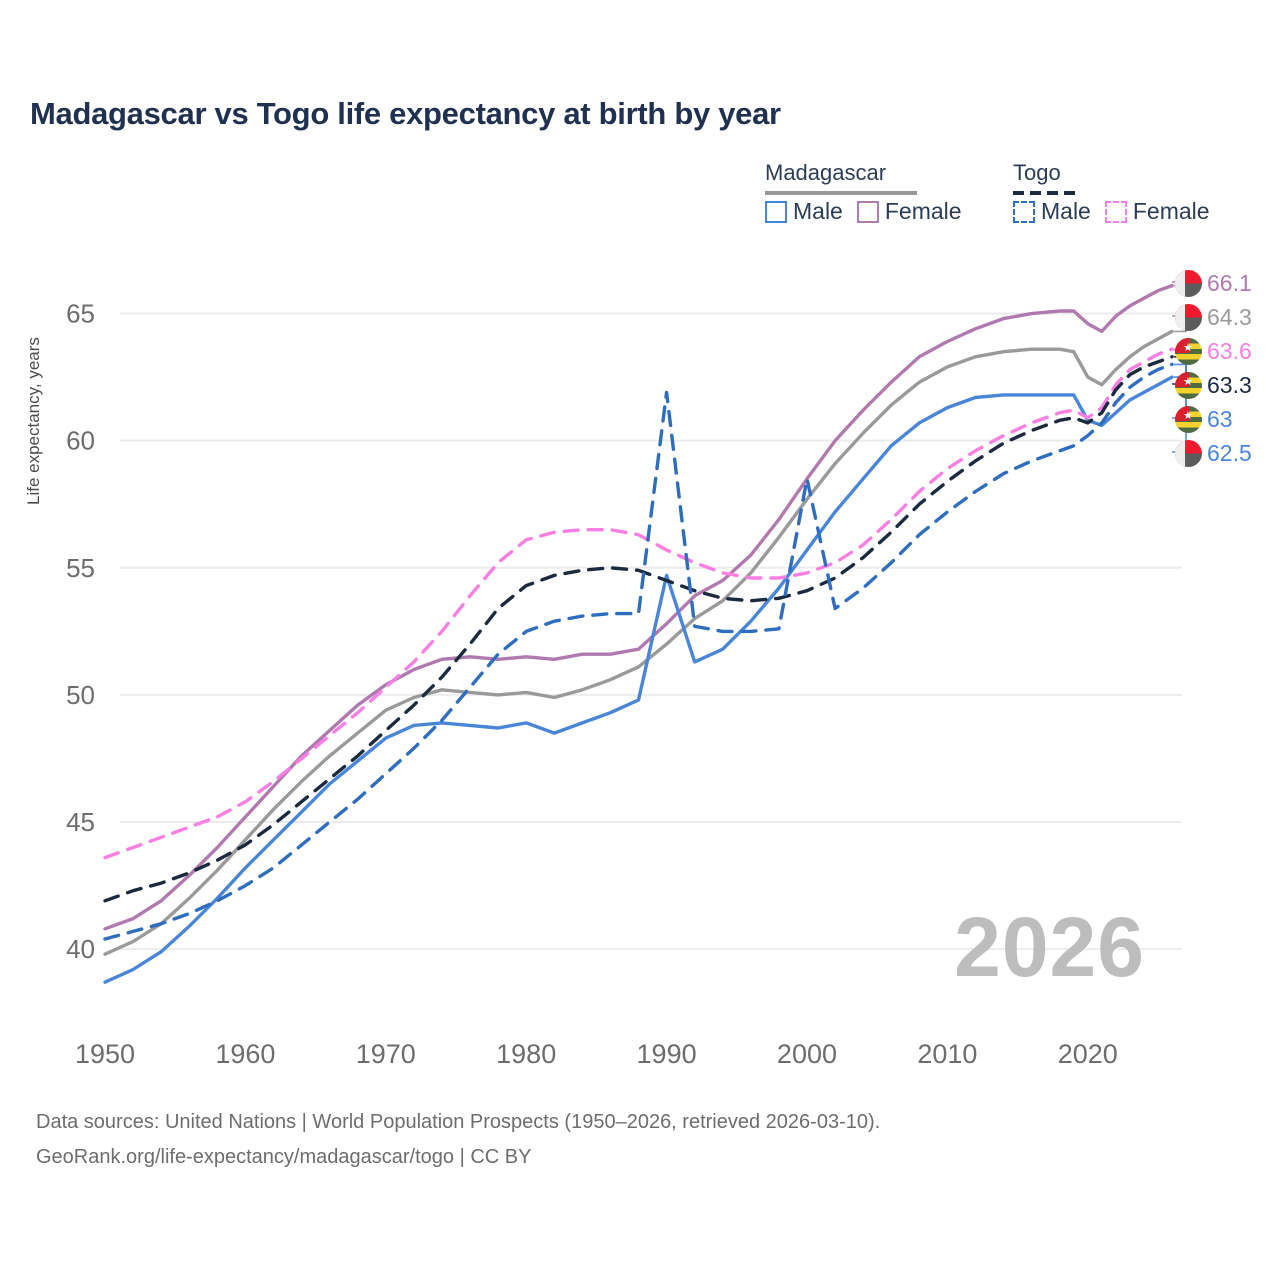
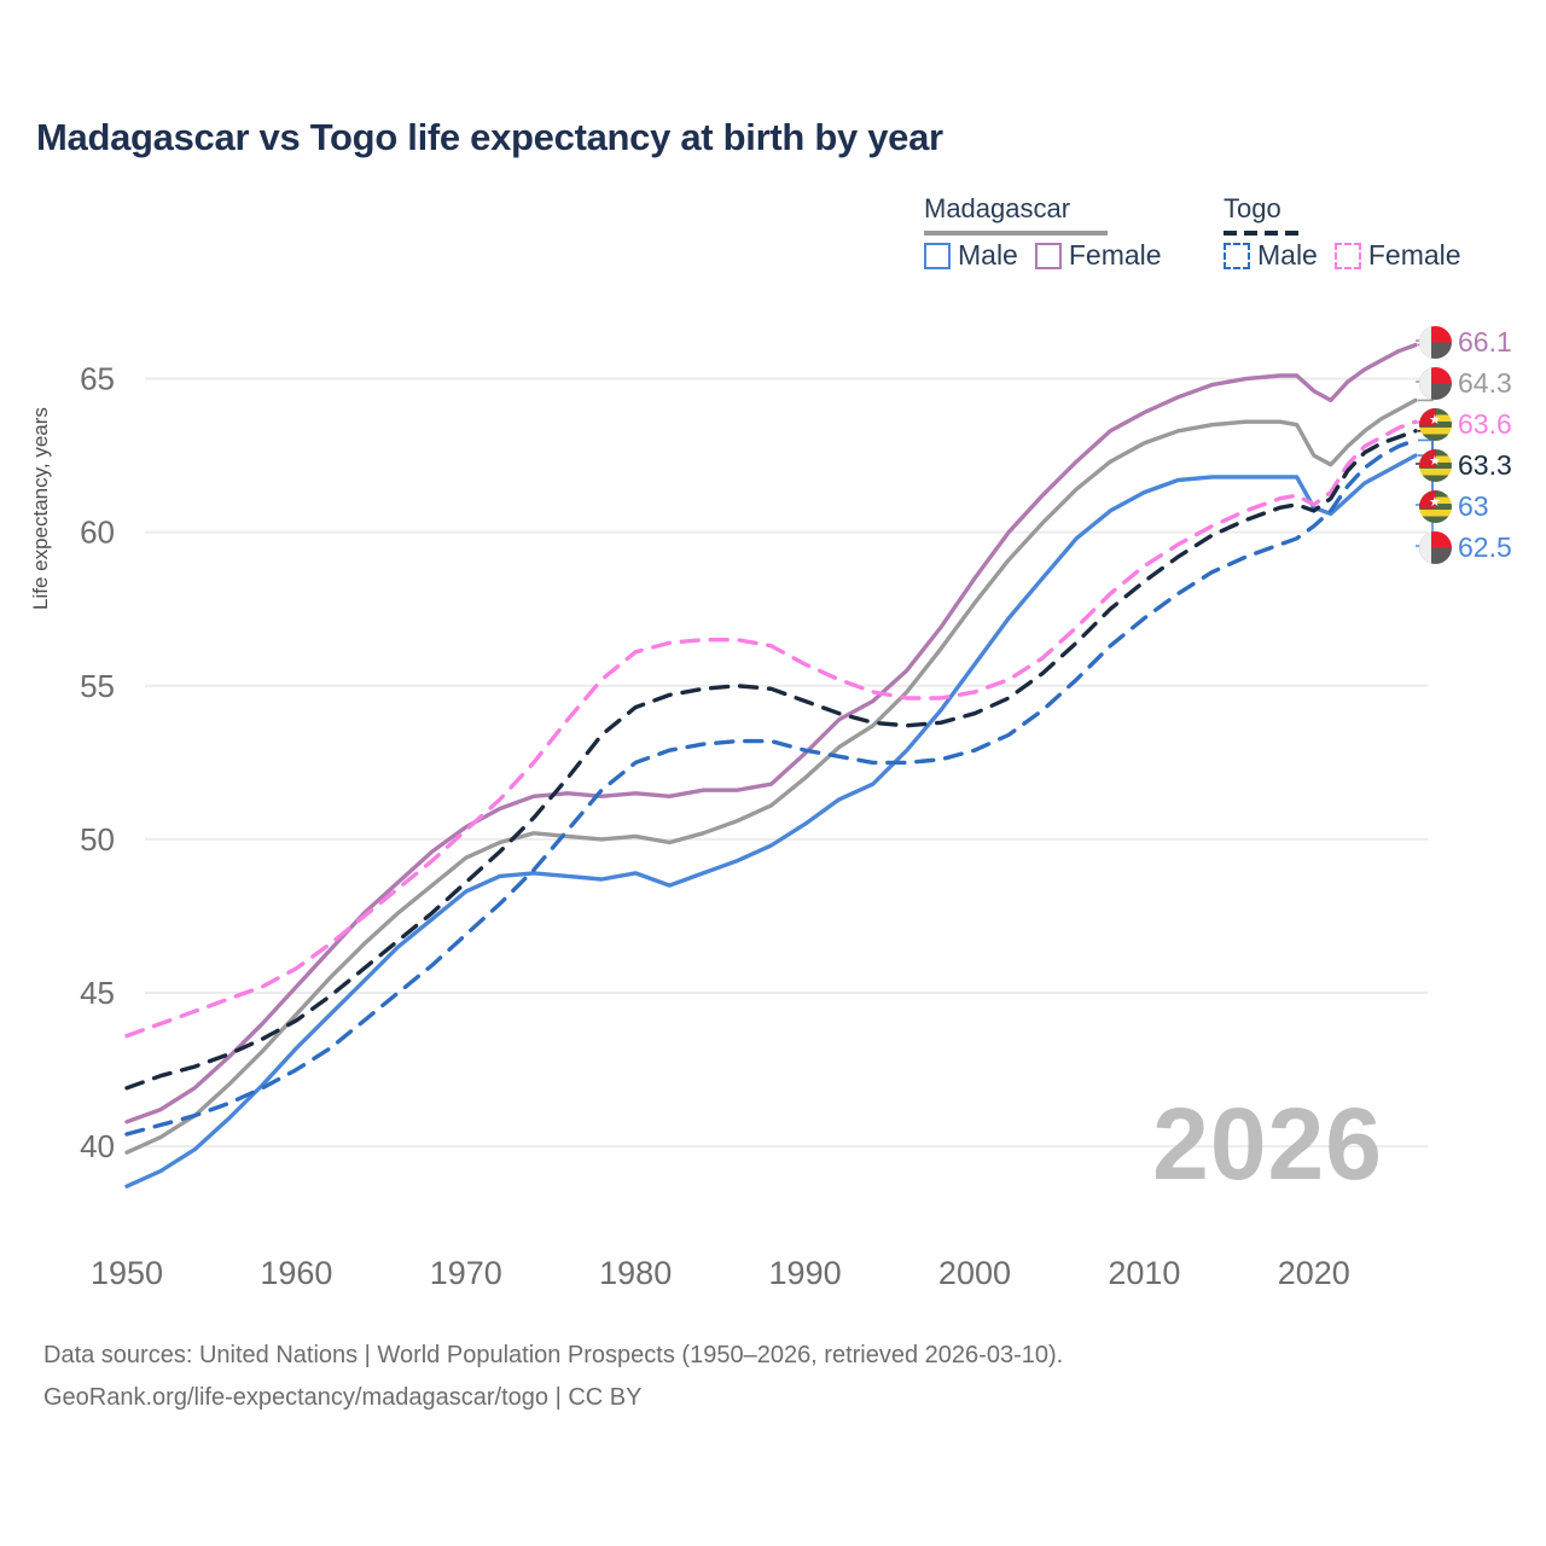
Madagascar Male/1990: 54.7 -> 50.5
Togo Male/1990: 61.9 -> 52.9
Togo Male/2000: 58.5 -> 52.9
